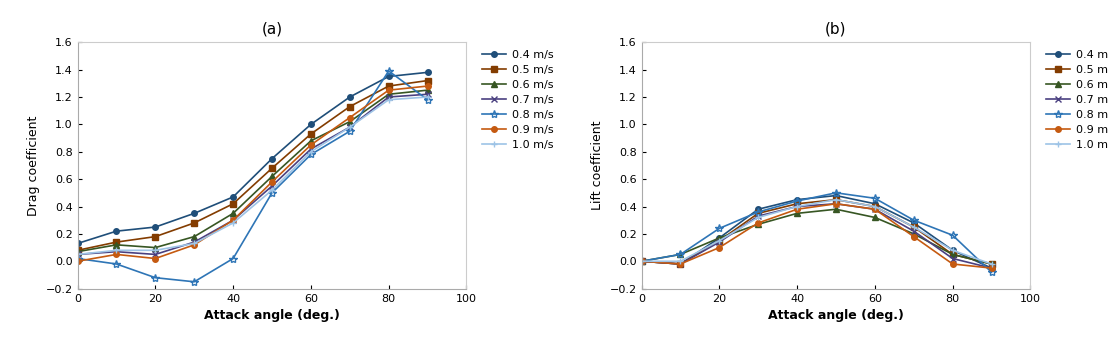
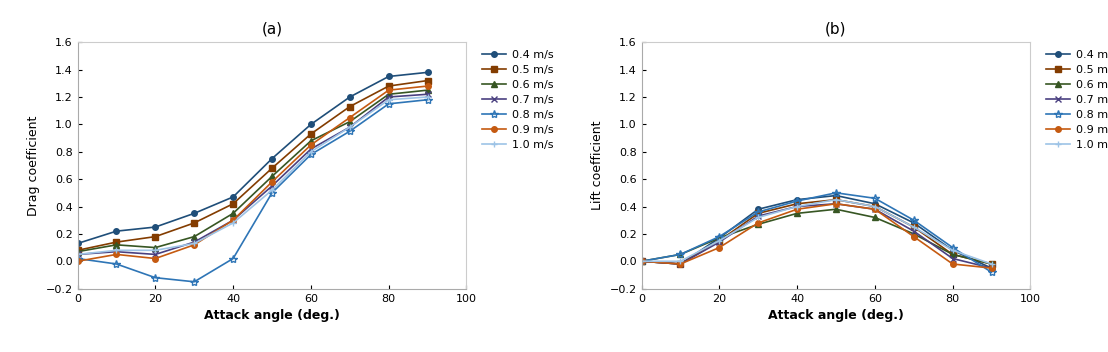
(a)/0.8 m/s/80: 1.39 -> 1.15
(b)/0.8 m/s/20: 0.24 -> 0.18
(b)/0.8 m/s/80: 0.19 -> 0.10
